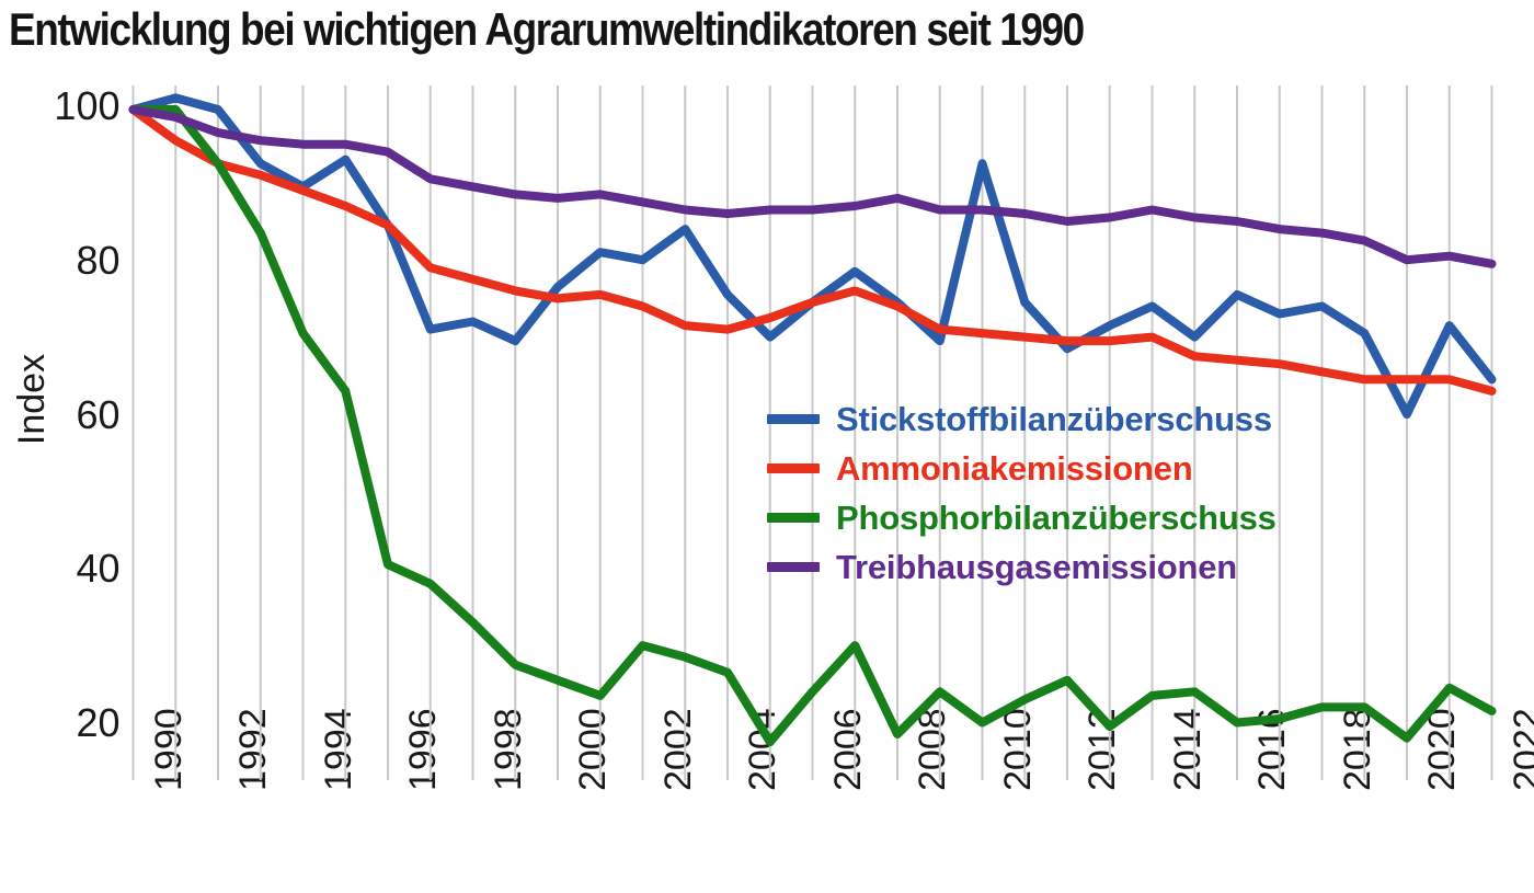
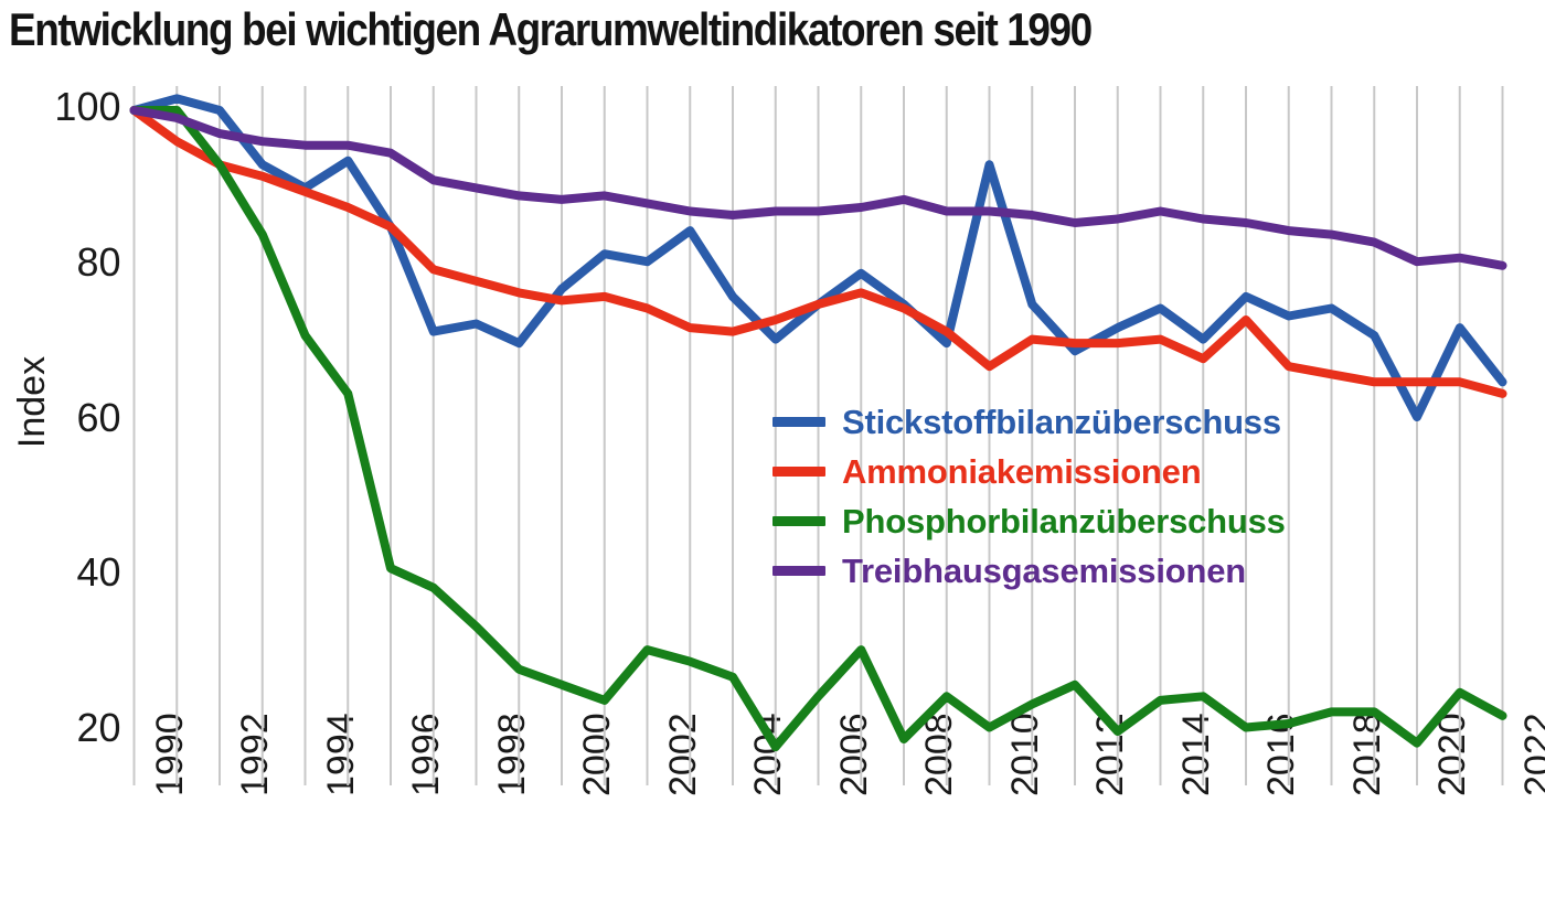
Ammoniakemissionen/2010: 71 -> 67
Ammoniakemissionen/2016: 68 -> 73
